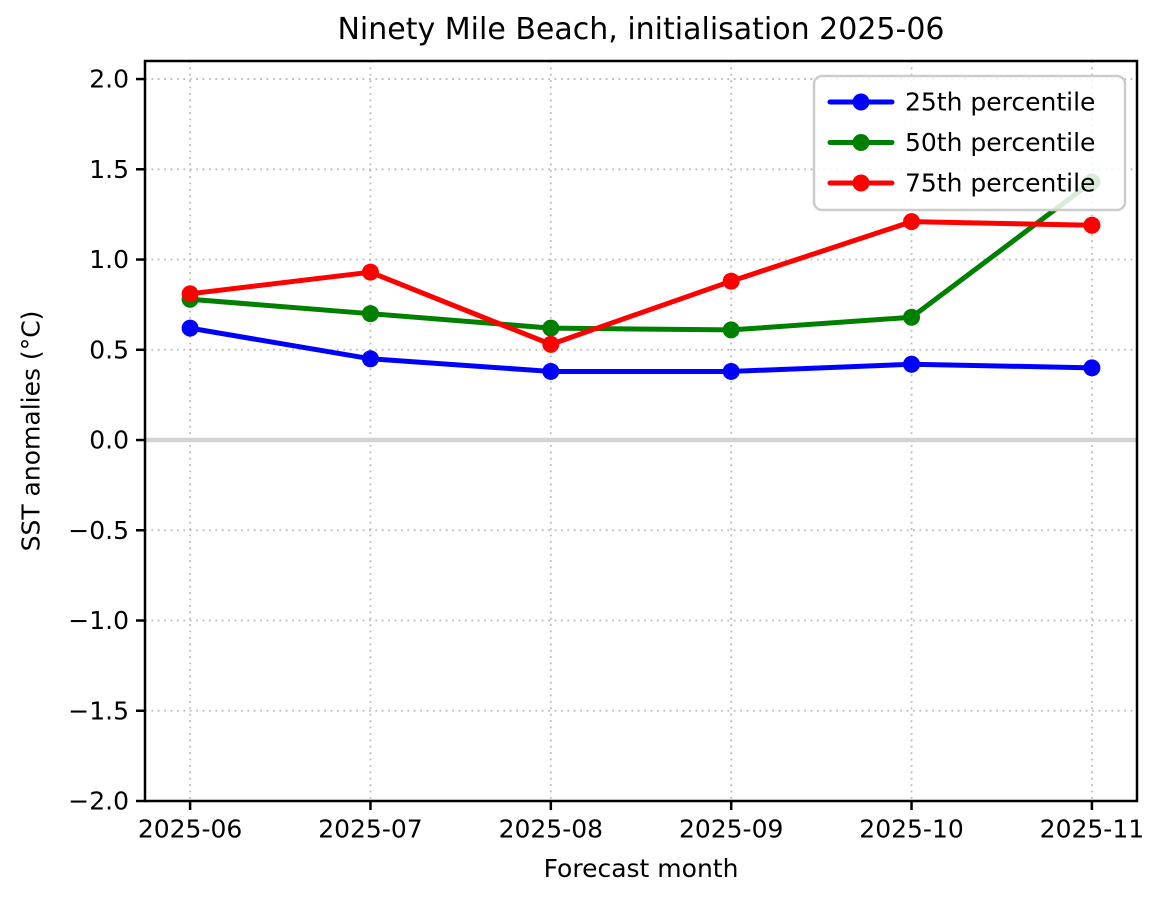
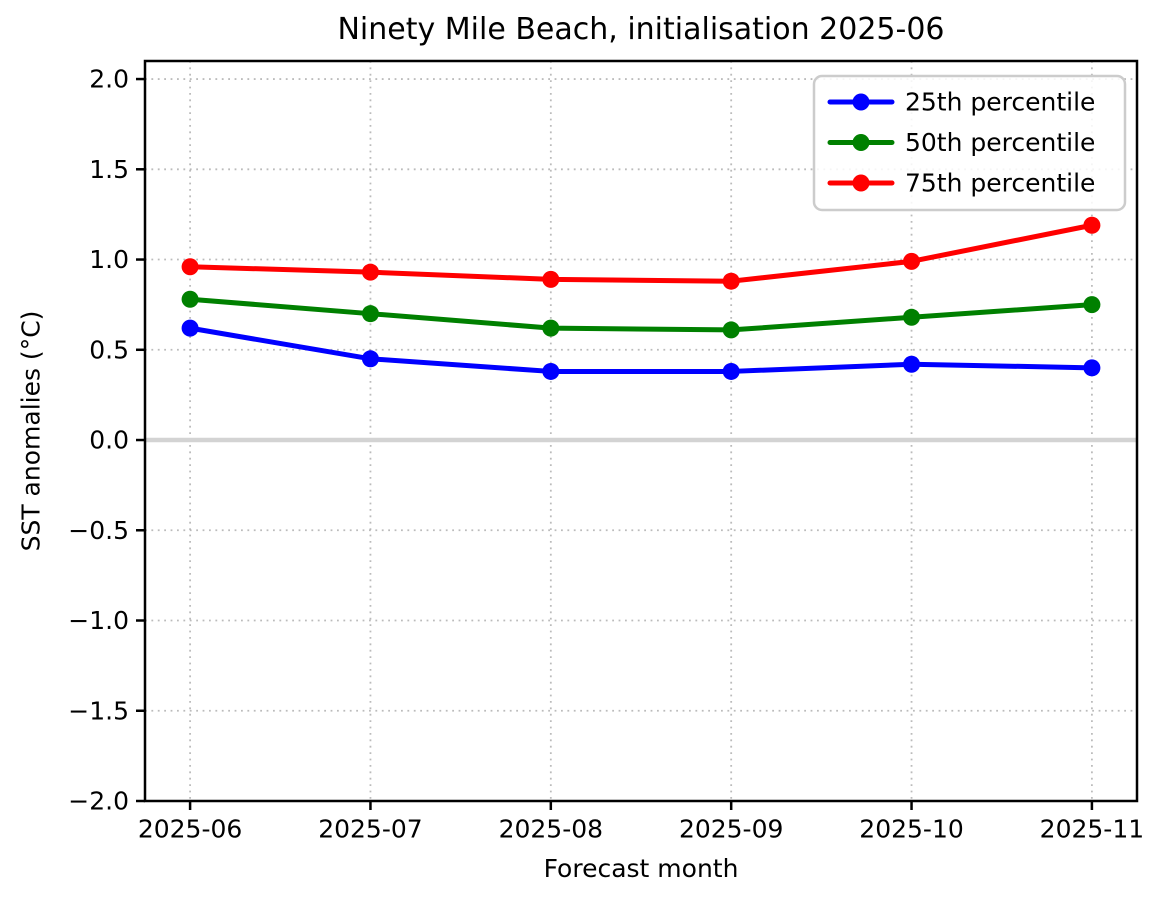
75th percentile/2025-06: 0.81 -> 0.96
75th percentile/2025-08: 0.53 -> 0.89
75th percentile/2025-10: 1.21 -> 0.99
50th percentile/2025-11: 1.43 -> 0.75
